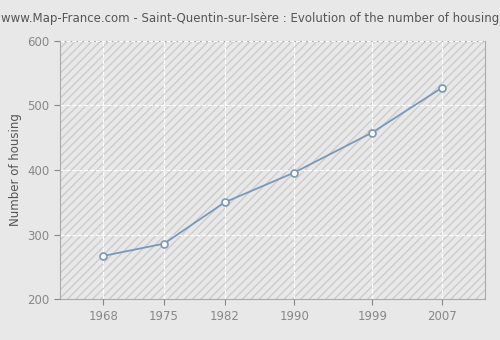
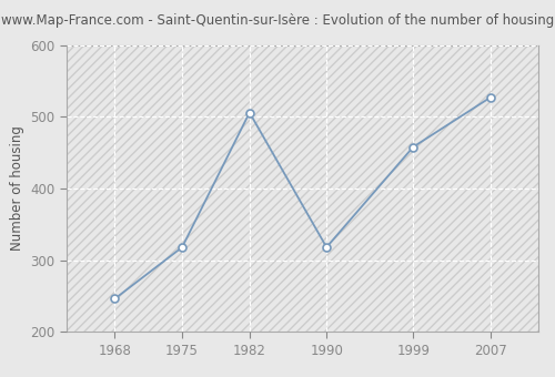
1968: 267 -> 246
1975: 286 -> 318
1982: 350 -> 506
1990: 396 -> 318
